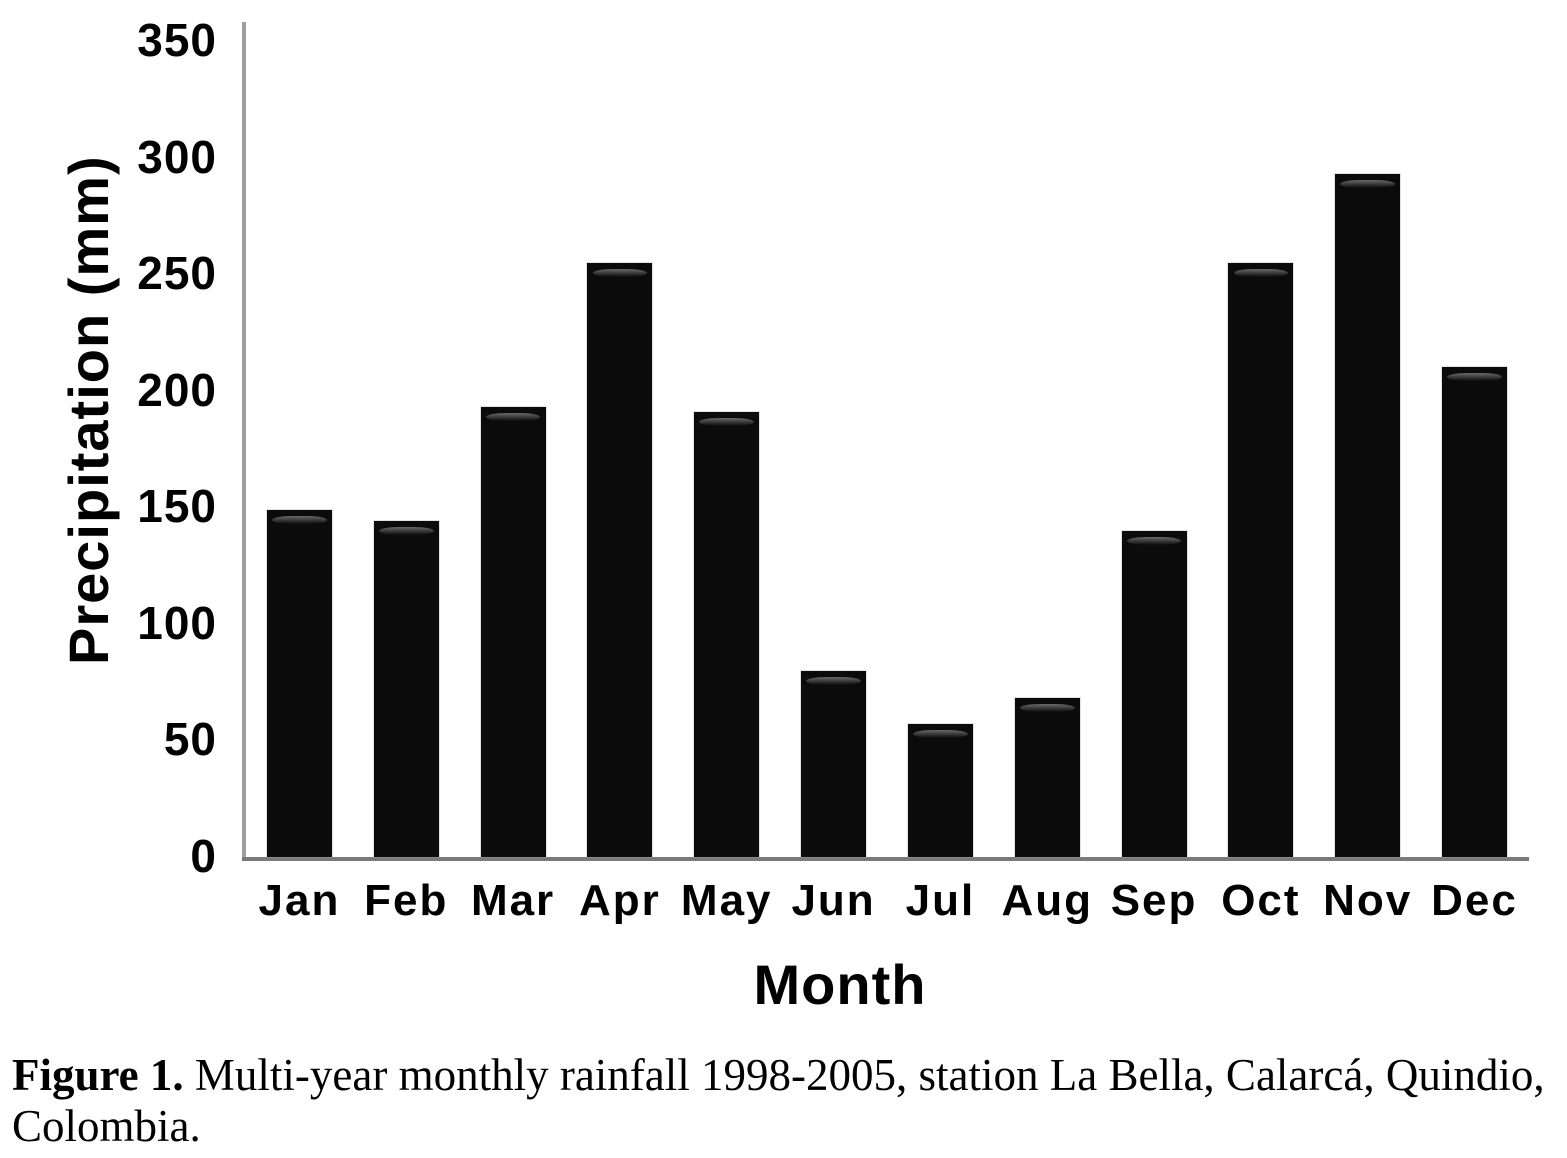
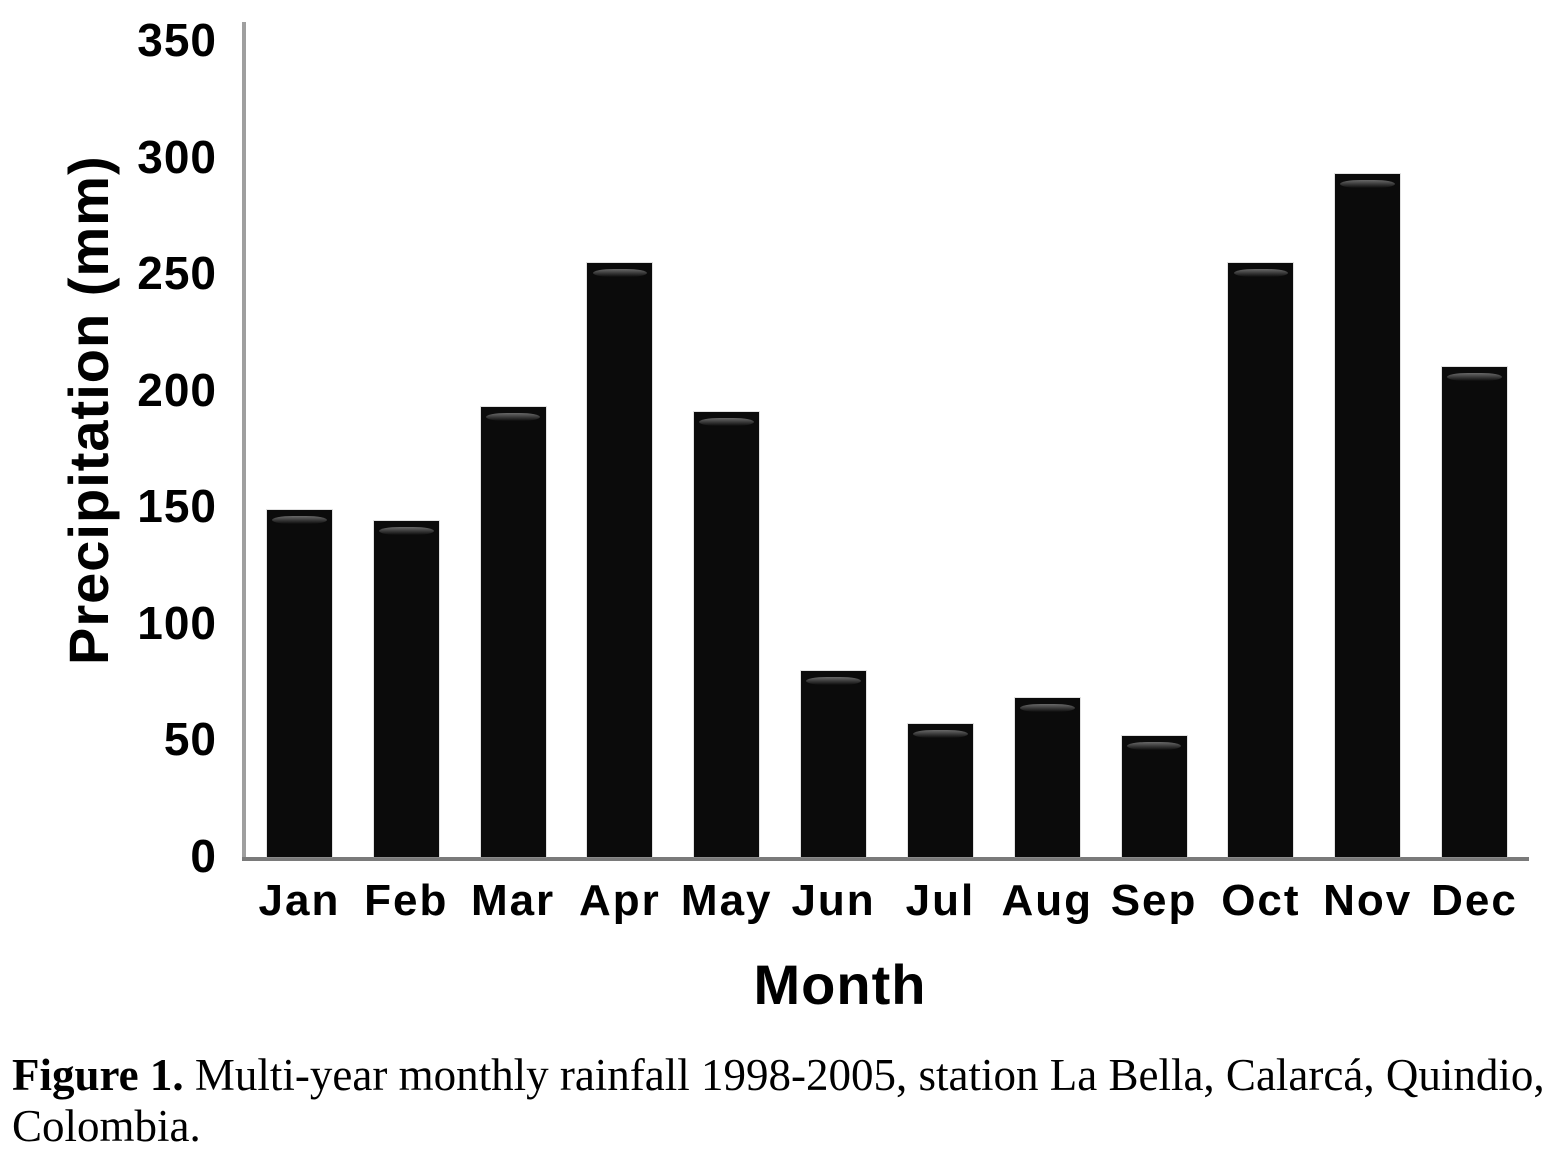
Sep: 140 -> 52
